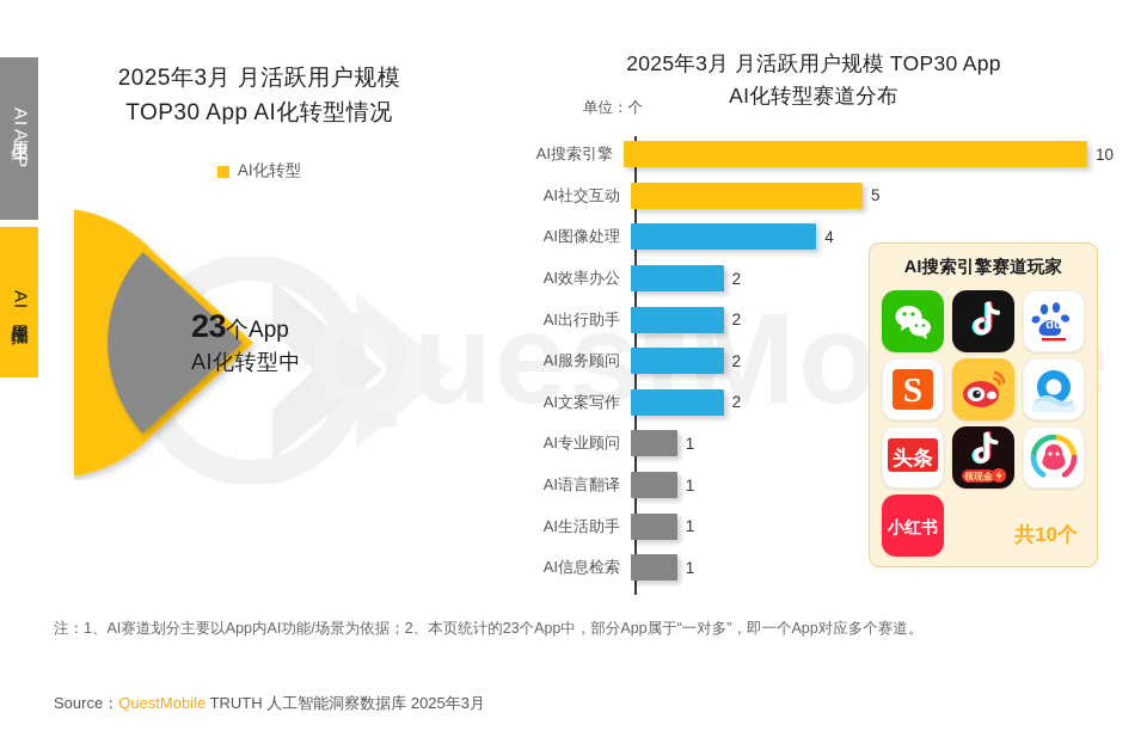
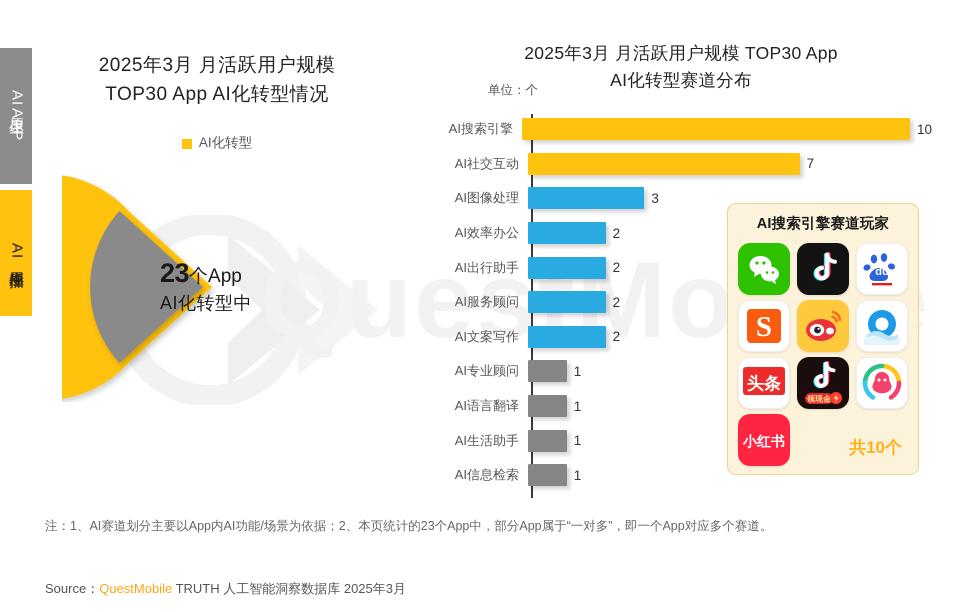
2025年3月 月活跃用户规模 TOP30 App AI化转型赛道分布/AI社交互动: 5 -> 7
2025年3月 月活跃用户规模 TOP30 App AI化转型赛道分布/AI图像处理: 4 -> 3
